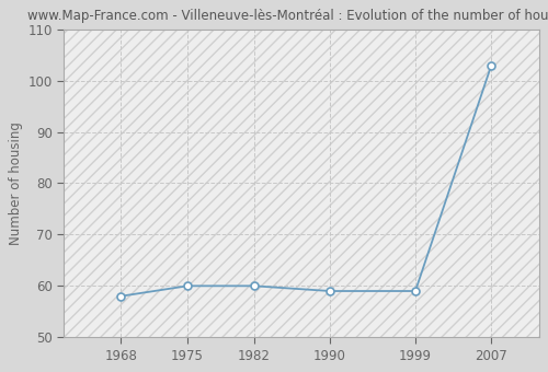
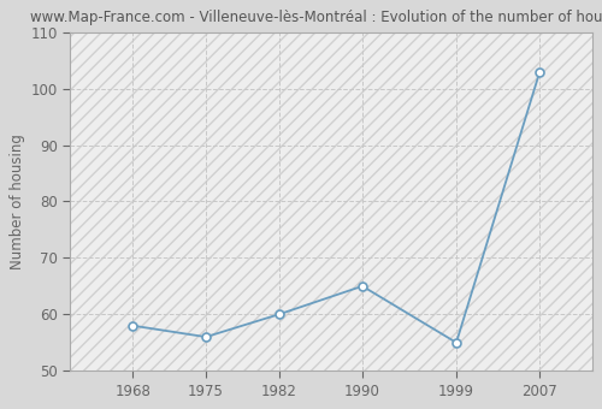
1975: 60 -> 56
1990: 59 -> 65
1999: 59 -> 55
